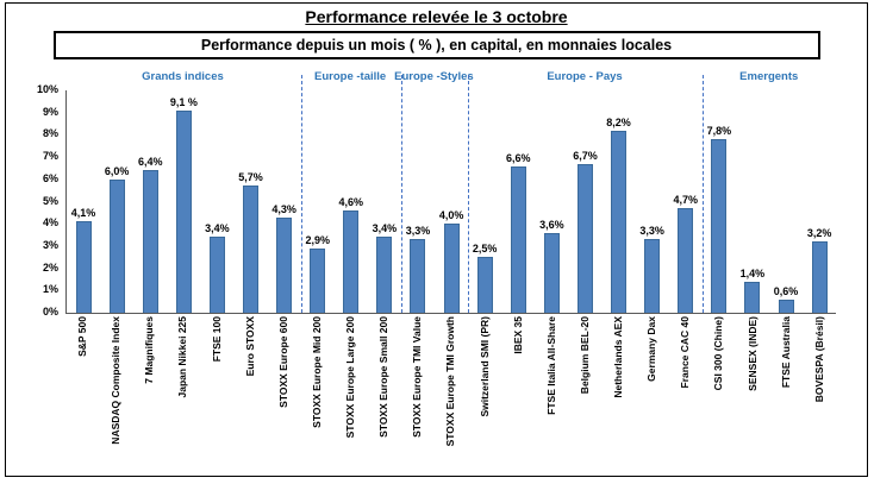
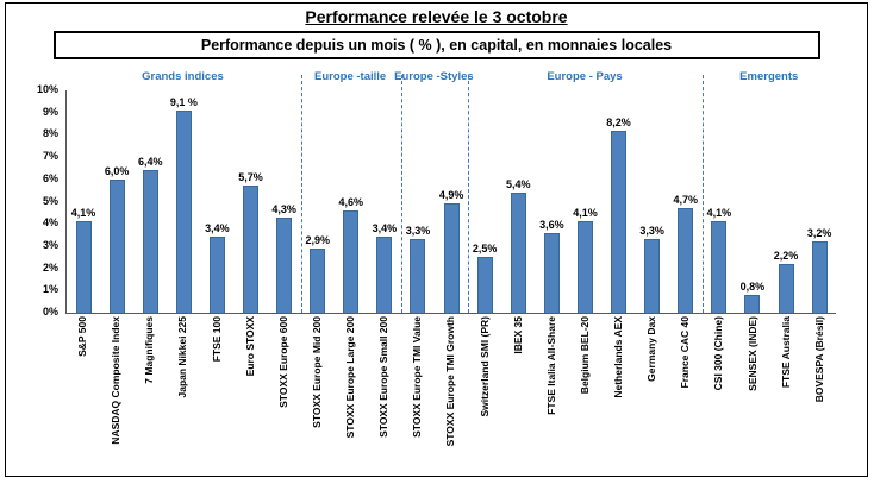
STOXX Europe TMI Growth: 4,0% -> 4,9%
IBEX 35: 6,6% -> 5,4%
Belgium BEL-20: 6,7% -> 4,1%
CSI 300 (Chine): 7,8% -> 4,1%
SENSEX (INDE): 1,4% -> 0,8%
FTSE Australia: 0,6% -> 2,2%
